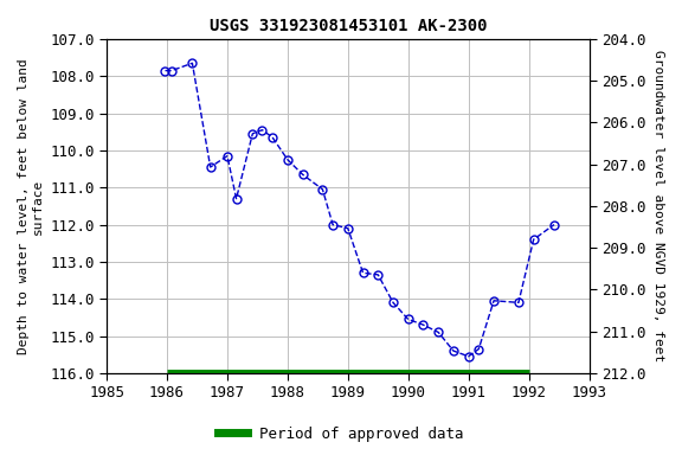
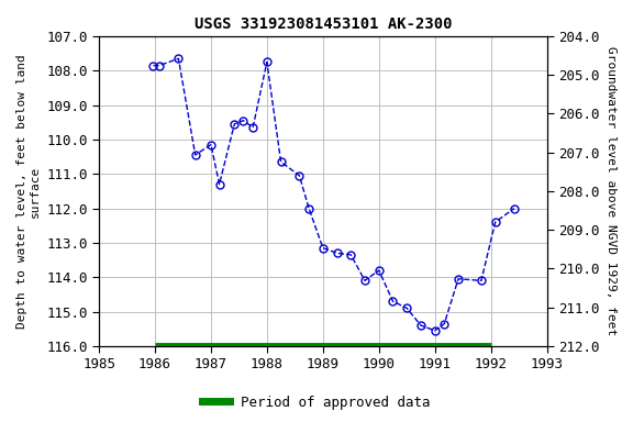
1988: 110.25 -> 107.75
1989: 112.10 -> 113.15
1990: 114.55 -> 113.80
